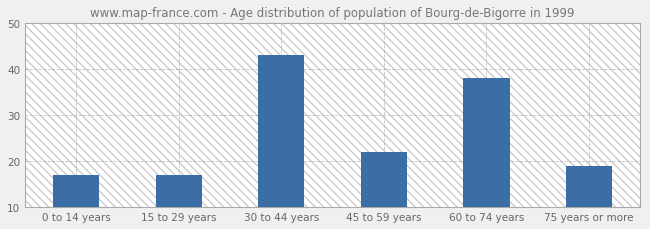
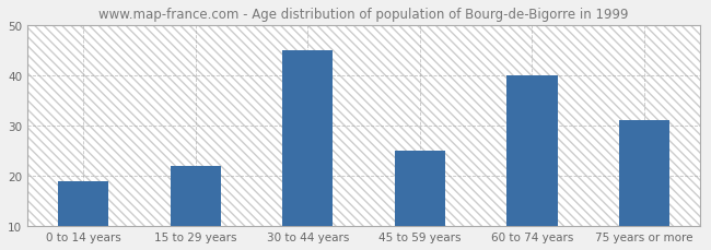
0 to 14 years: 17 -> 19
15 to 29 years: 17 -> 22
30 to 44 years: 43 -> 45
45 to 59 years: 22 -> 25
60 to 74 years: 38 -> 40
75 years or more: 19 -> 31
